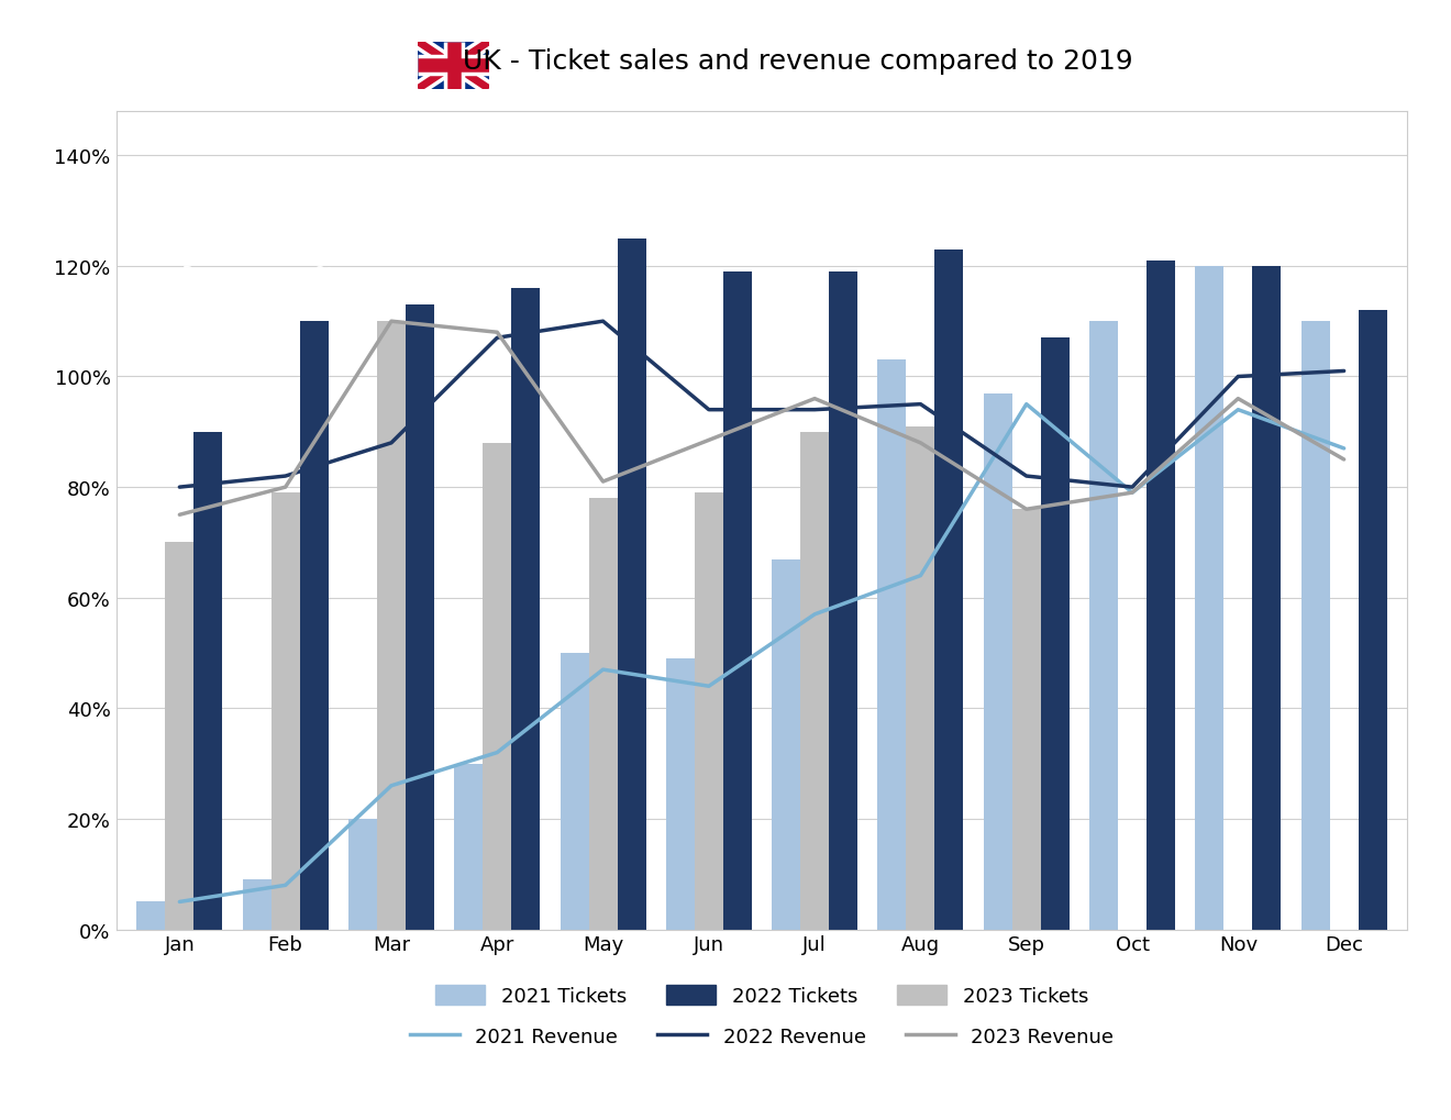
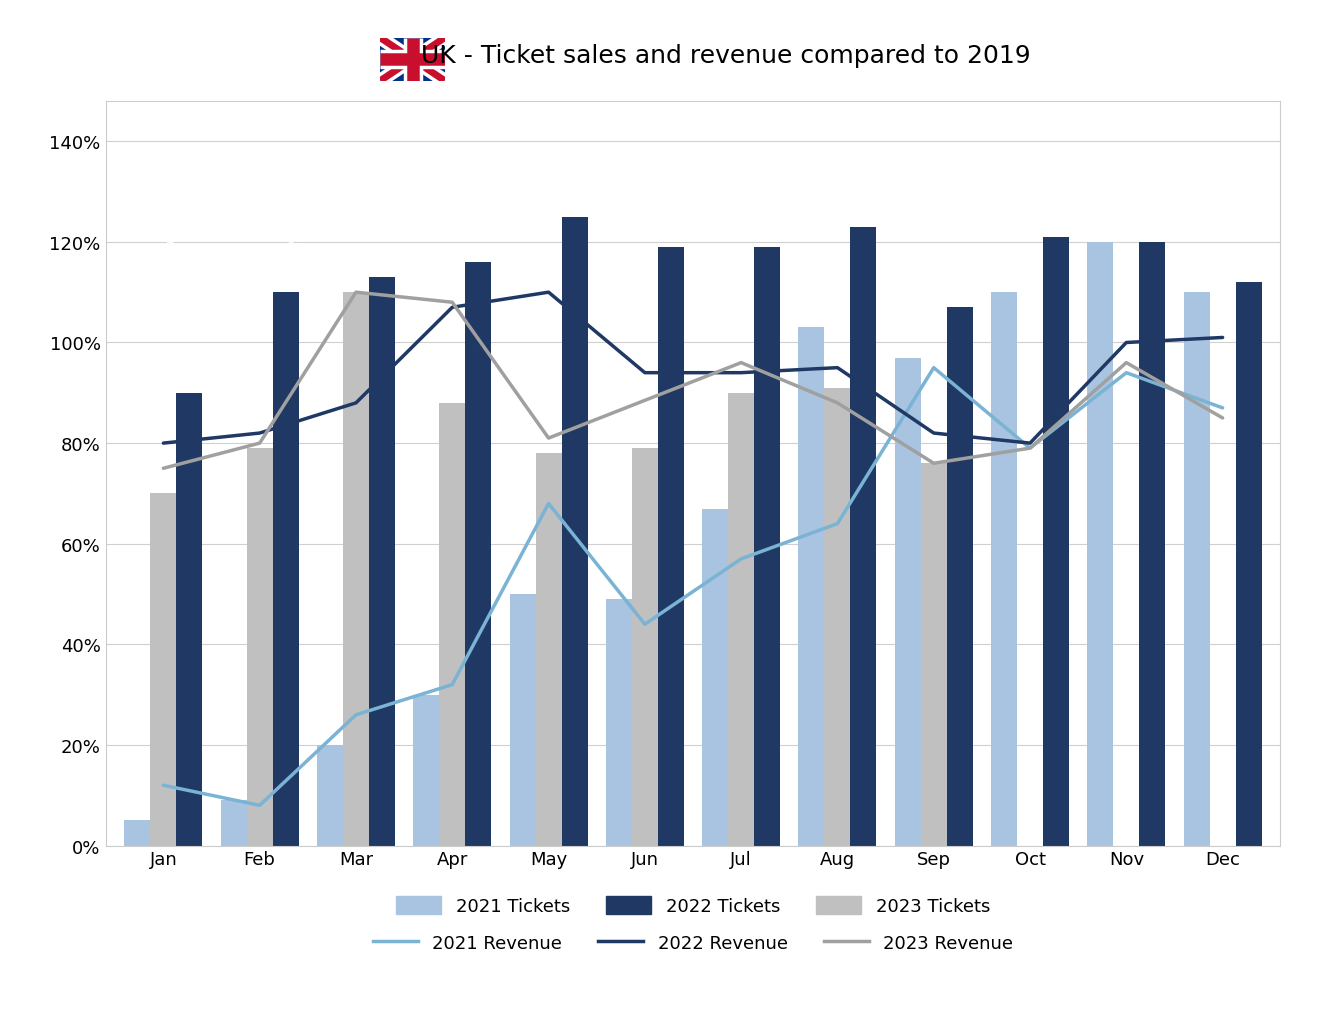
2021 Revenue/Jan: 5% -> 12%
2021 Revenue/May: 47% -> 68%
